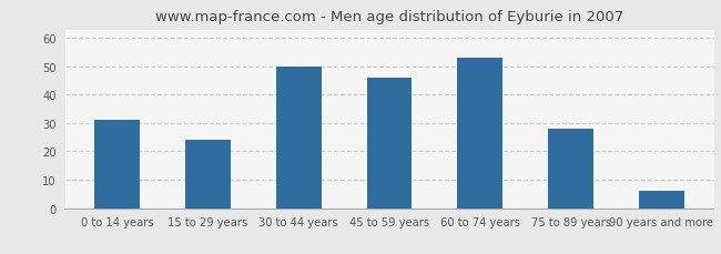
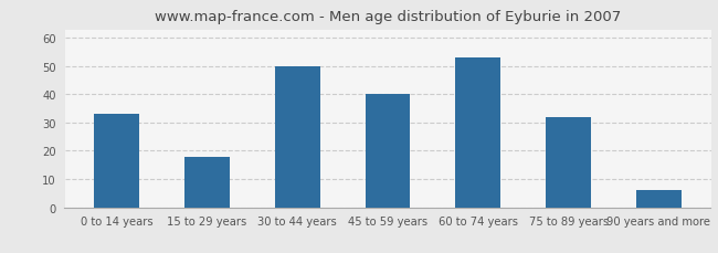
0 to 14 years: 31 -> 33
15 to 29 years: 24 -> 18
45 to 59 years: 46 -> 40
75 to 89 years: 28 -> 32
